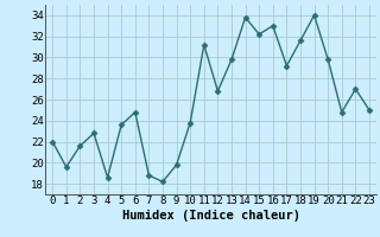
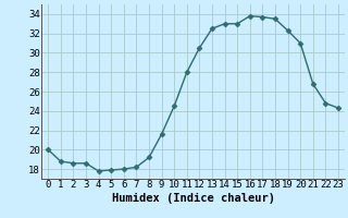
0: 22.0 -> 20.0
1: 19.6 -> 18.8
2: 21.6 -> 18.6
3: 22.8 -> 18.6
4: 18.6 -> 17.8
5: 23.6 -> 17.9
6: 24.8 -> 18.0
7: 18.8 -> 18.2
8: 18.2 -> 19.2
9: 19.8 -> 21.6
10: 23.8 -> 24.5
11: 31.2 -> 28.0
12: 26.8 -> 30.5
13: 29.8 -> 32.5
14: 33.8 -> 33.0
15: 32.2 -> 33.0
16: 33.0 -> 33.8
17: 29.2 -> 33.7
18: 31.6 -> 33.5
19: 34.0 -> 32.3
20: 29.8 -> 31.0
21: 24.8 -> 26.8
22: 27.0 -> 24.8
23: 25.0 -> 24.3
